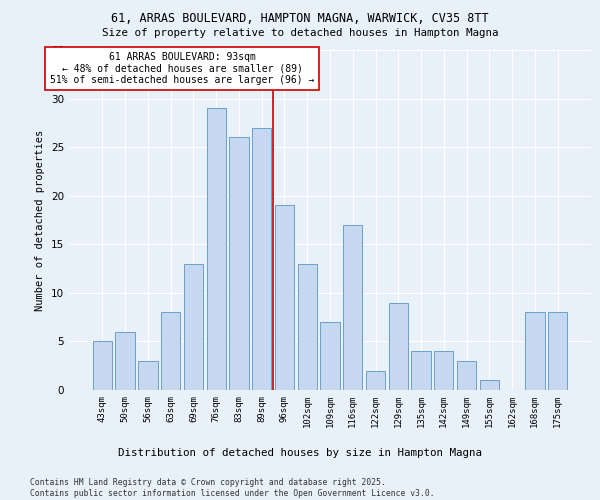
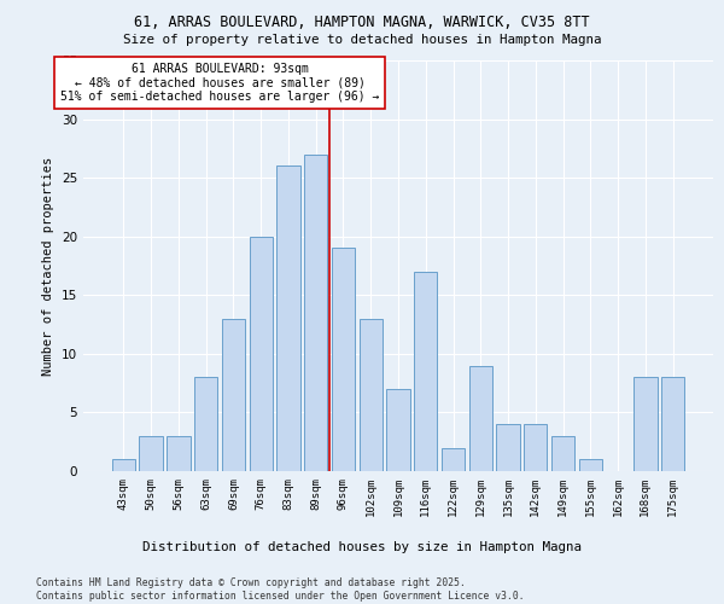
43sqm: 5 -> 1
50sqm: 6 -> 3
76sqm: 29 -> 20
